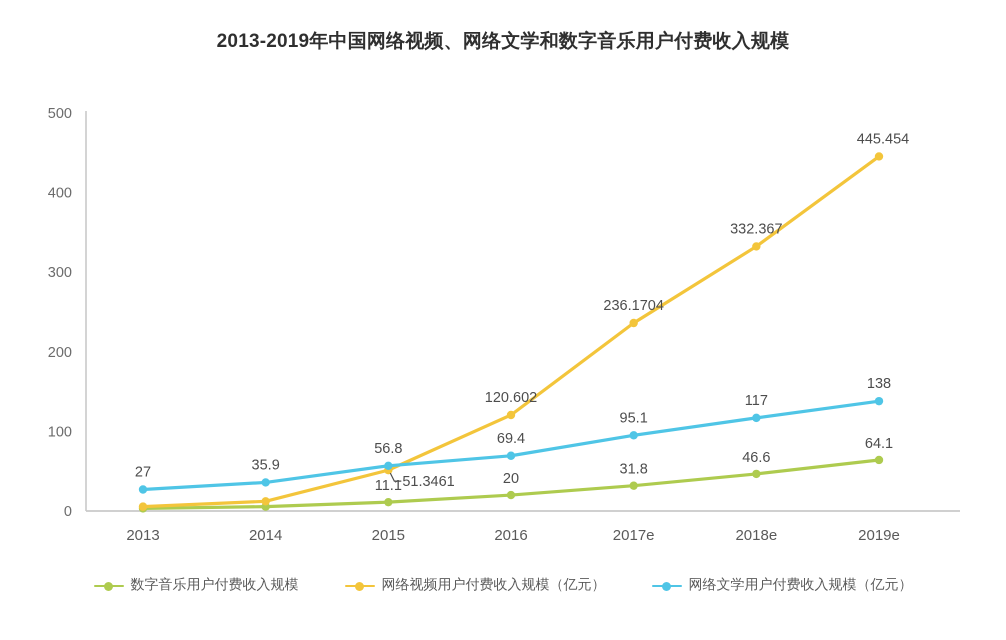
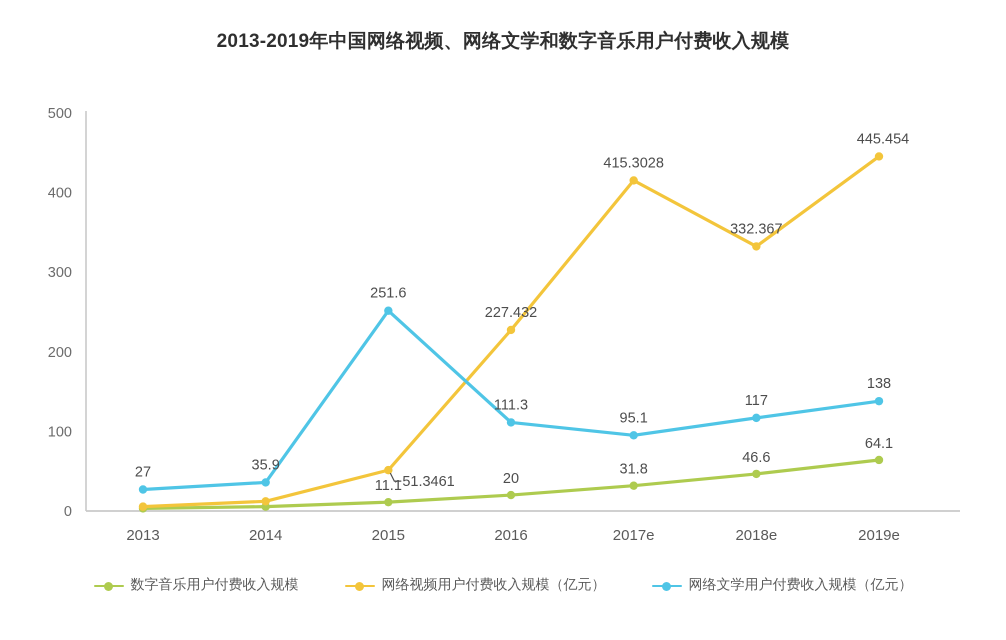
网络文学用户付费收入规模（亿元）/2015: 56.8 -> 251.6
网络视频用户付费收入规模（亿元）/2016: 120.602 -> 227.432
网络文学用户付费收入规模（亿元）/2016: 69.4 -> 111.3
网络视频用户付费收入规模（亿元）/2017e: 236.1704 -> 415.3028
